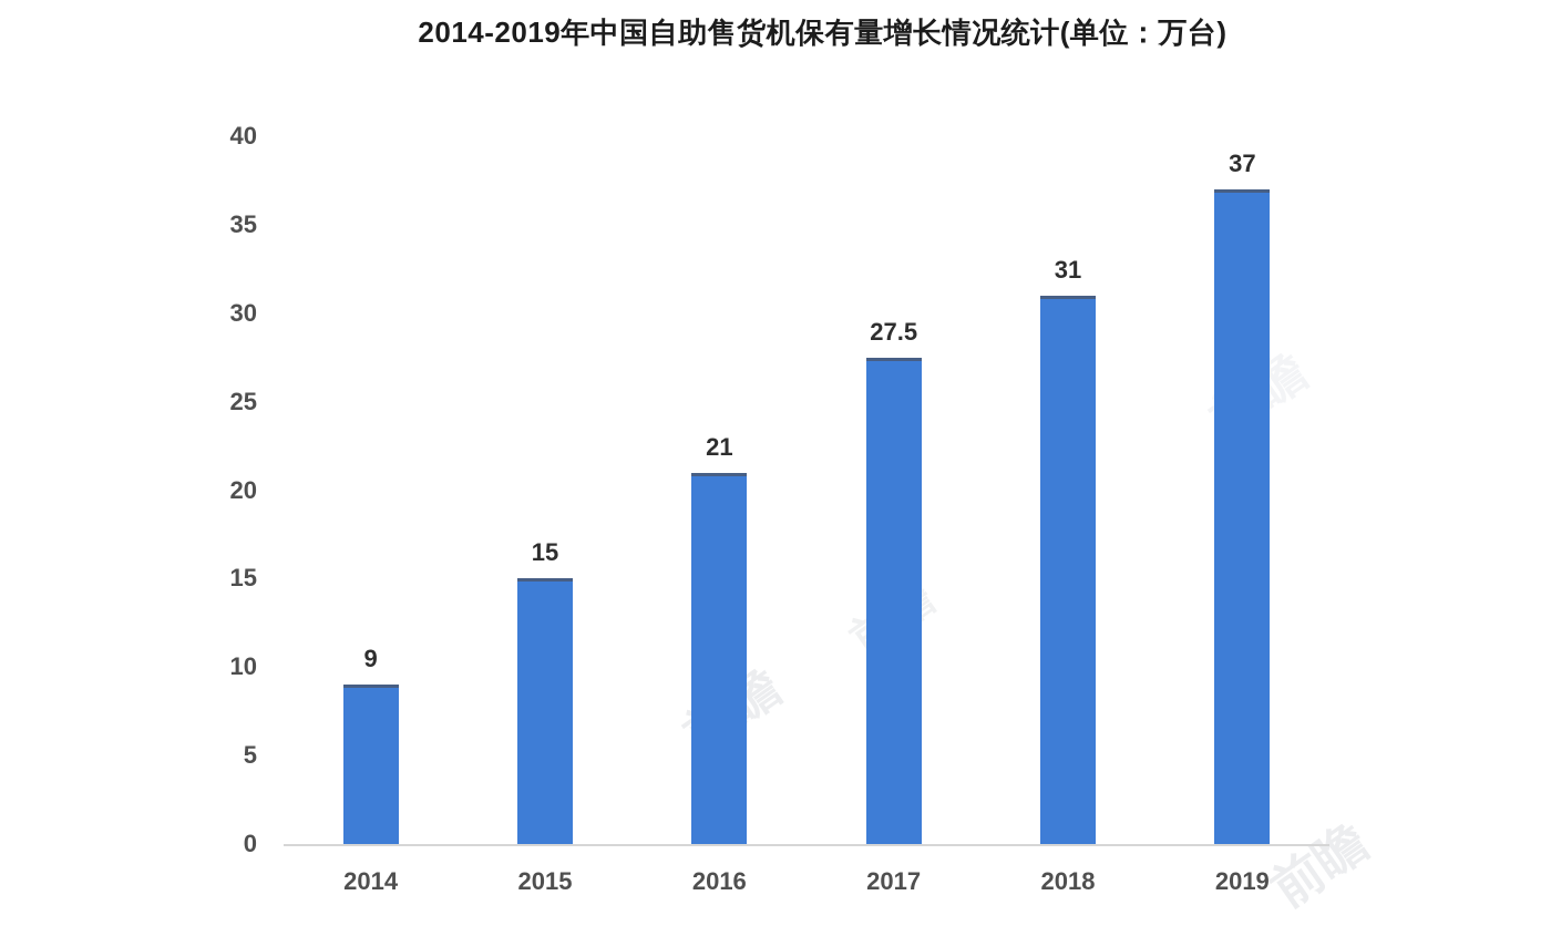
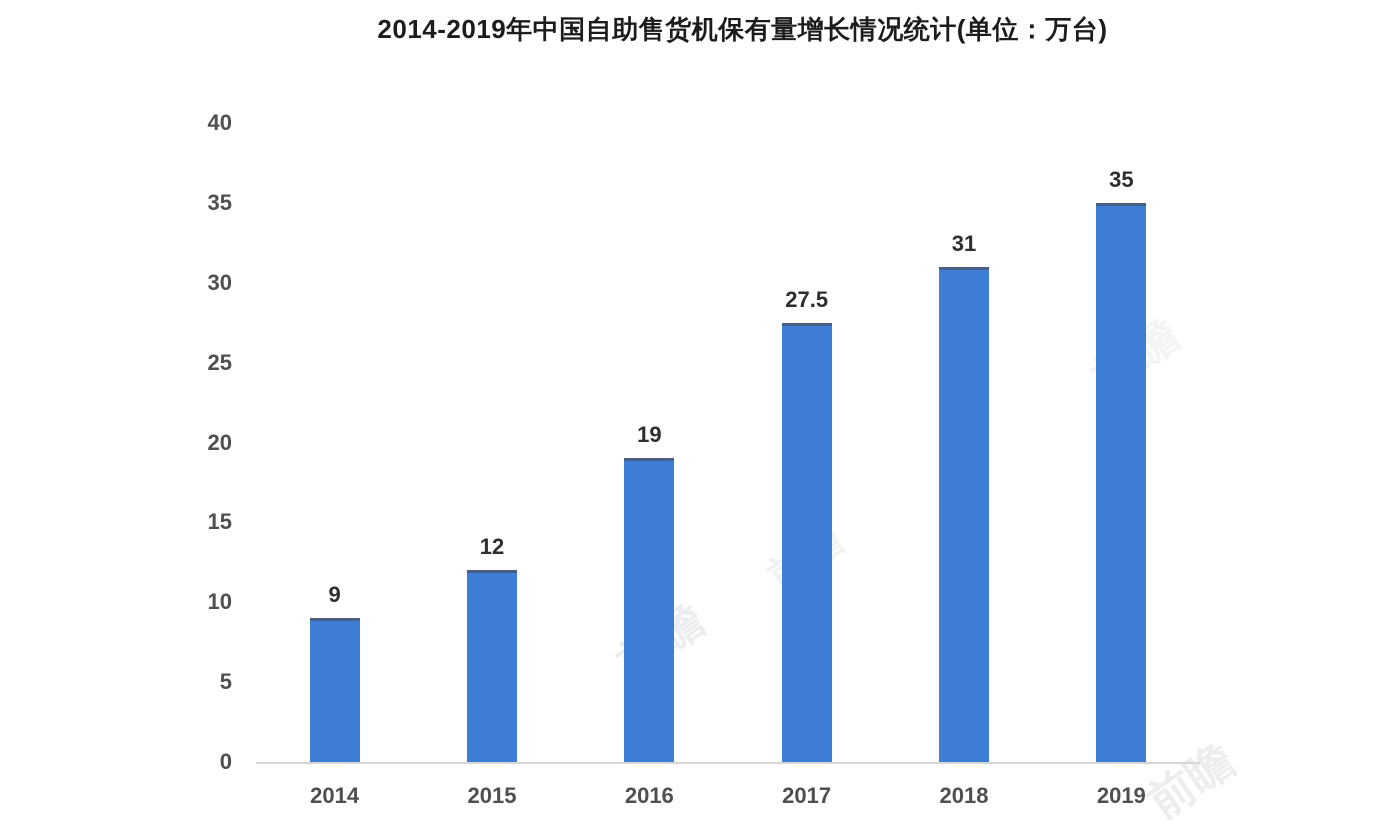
2015: 15 -> 12
2016: 21 -> 19
2019: 37 -> 35
